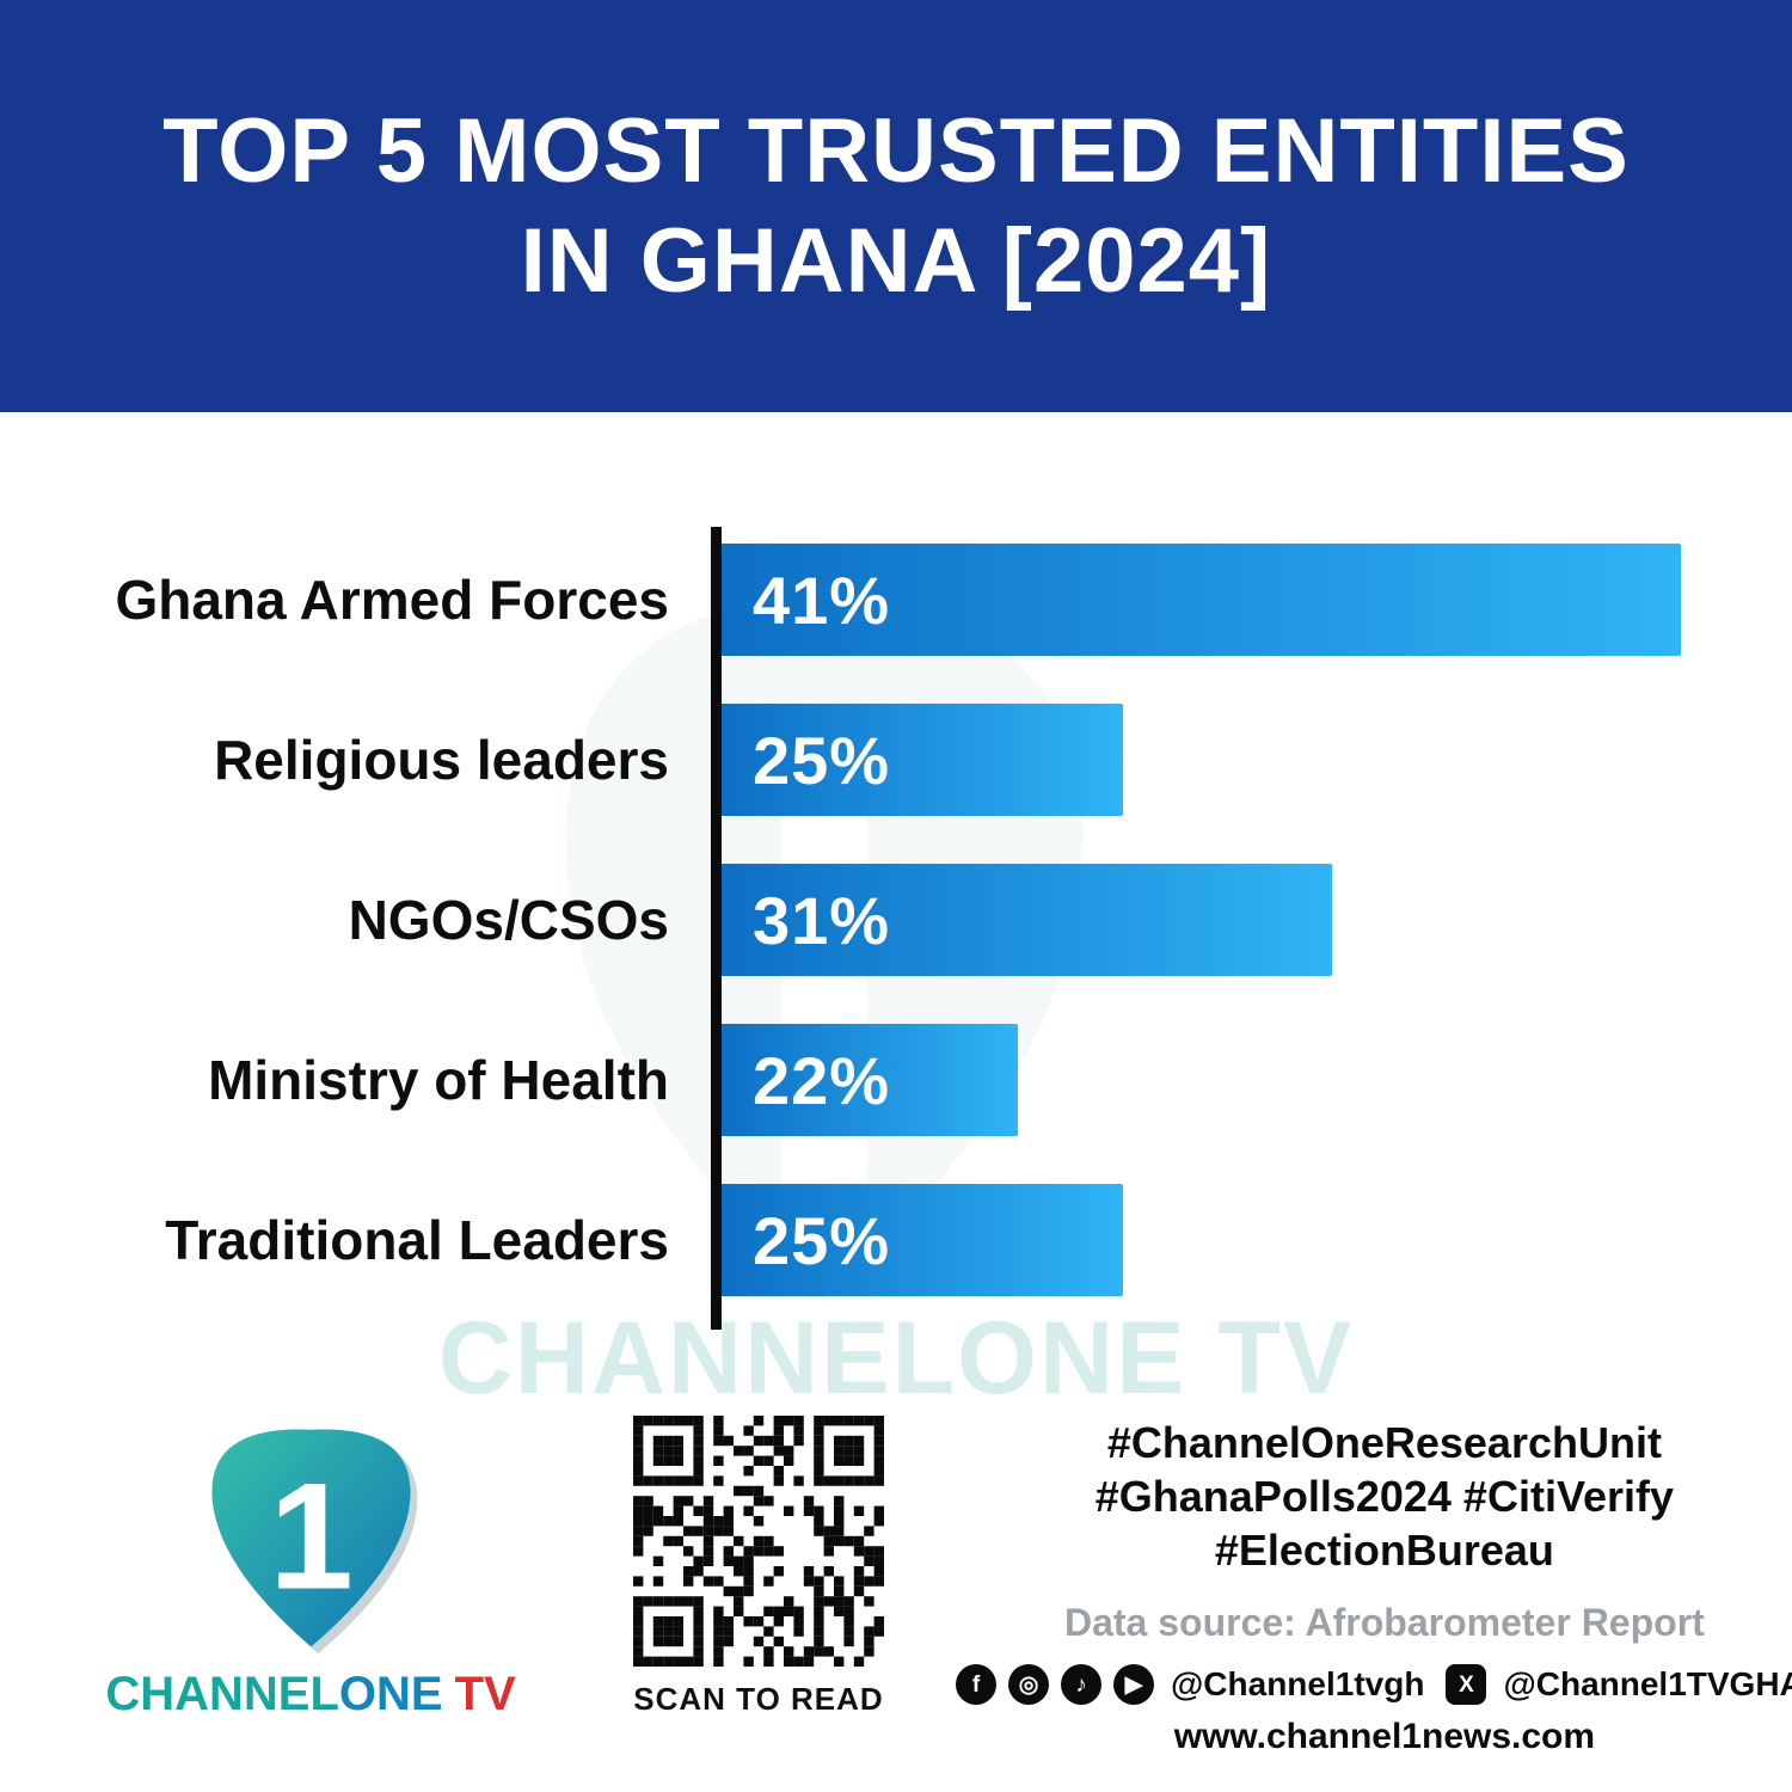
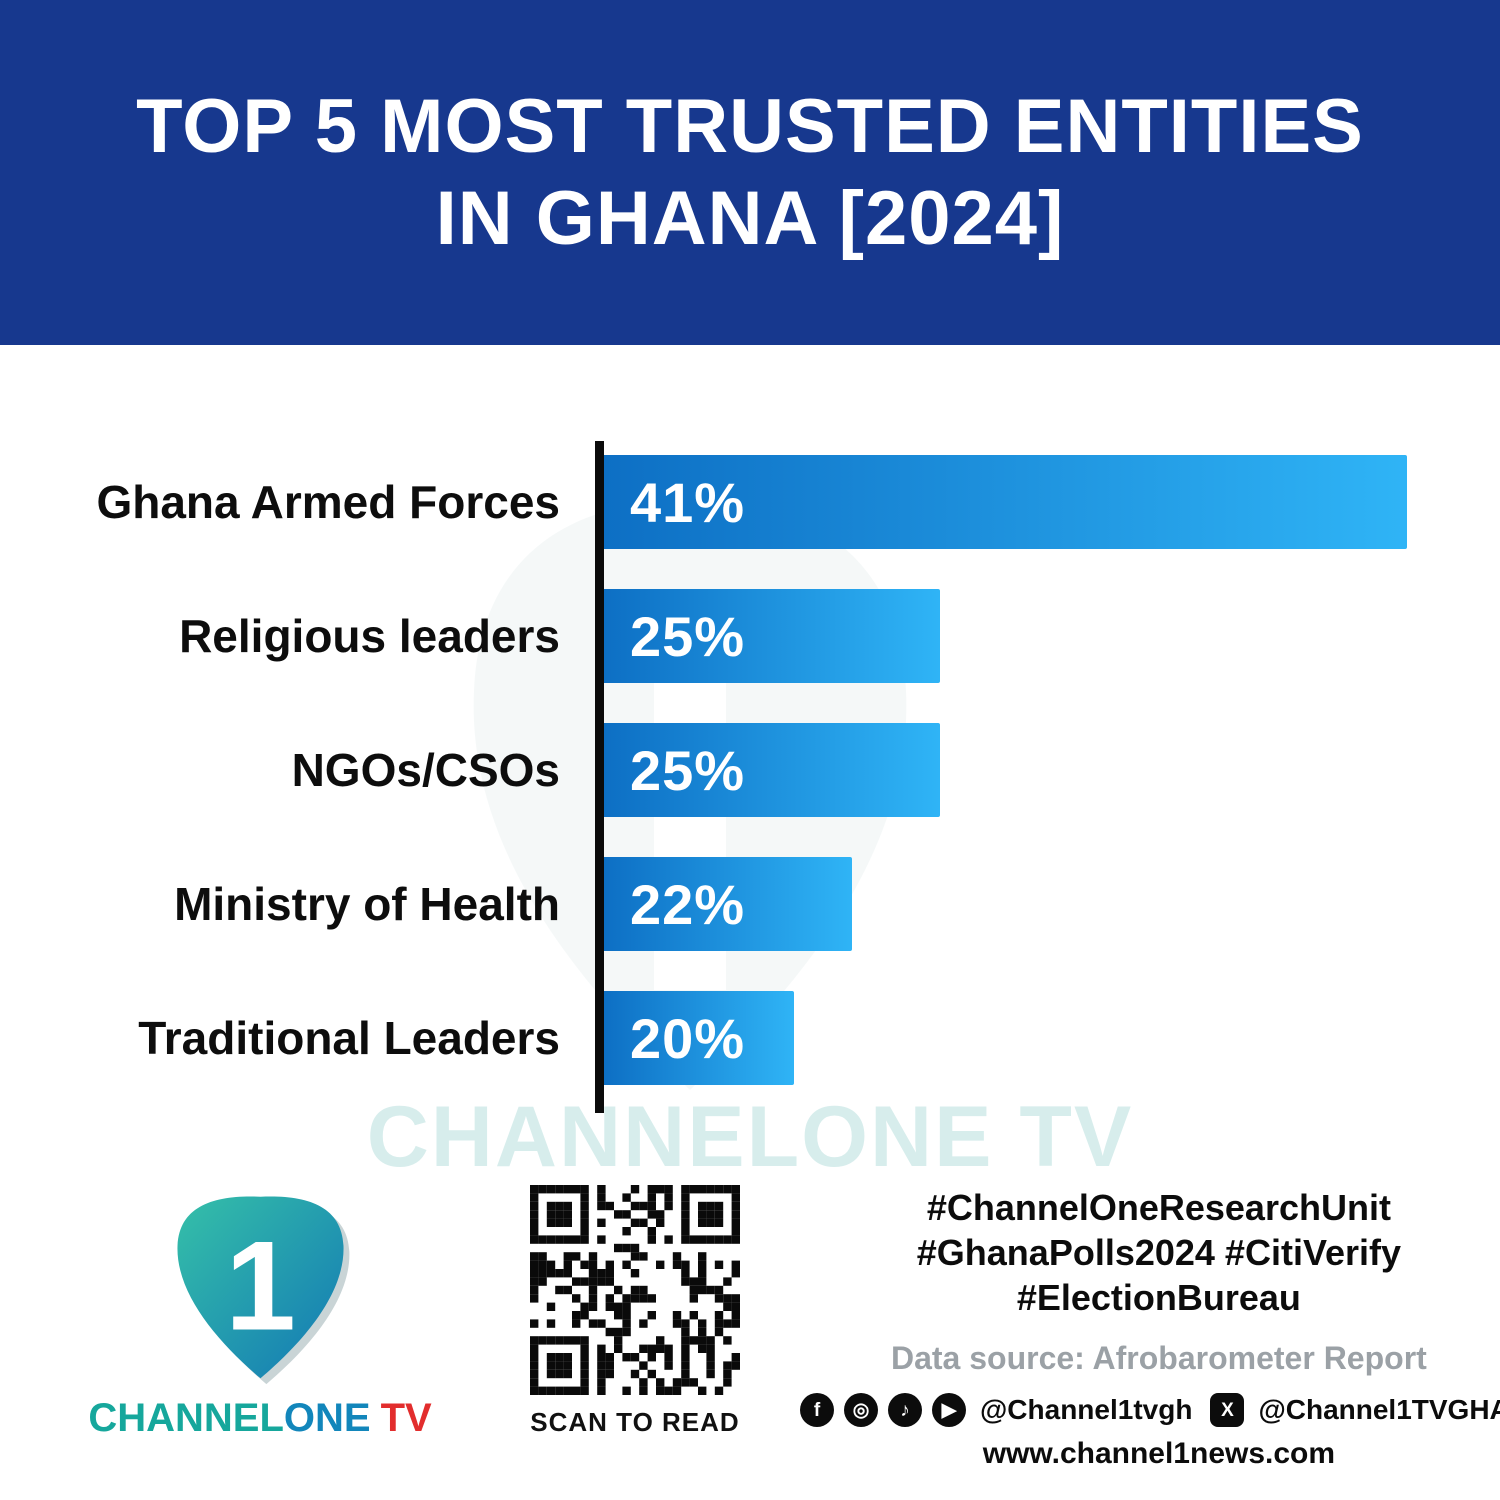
NGOs/CSOs: 31% -> 25%
Traditional Leaders: 25% -> 20%
